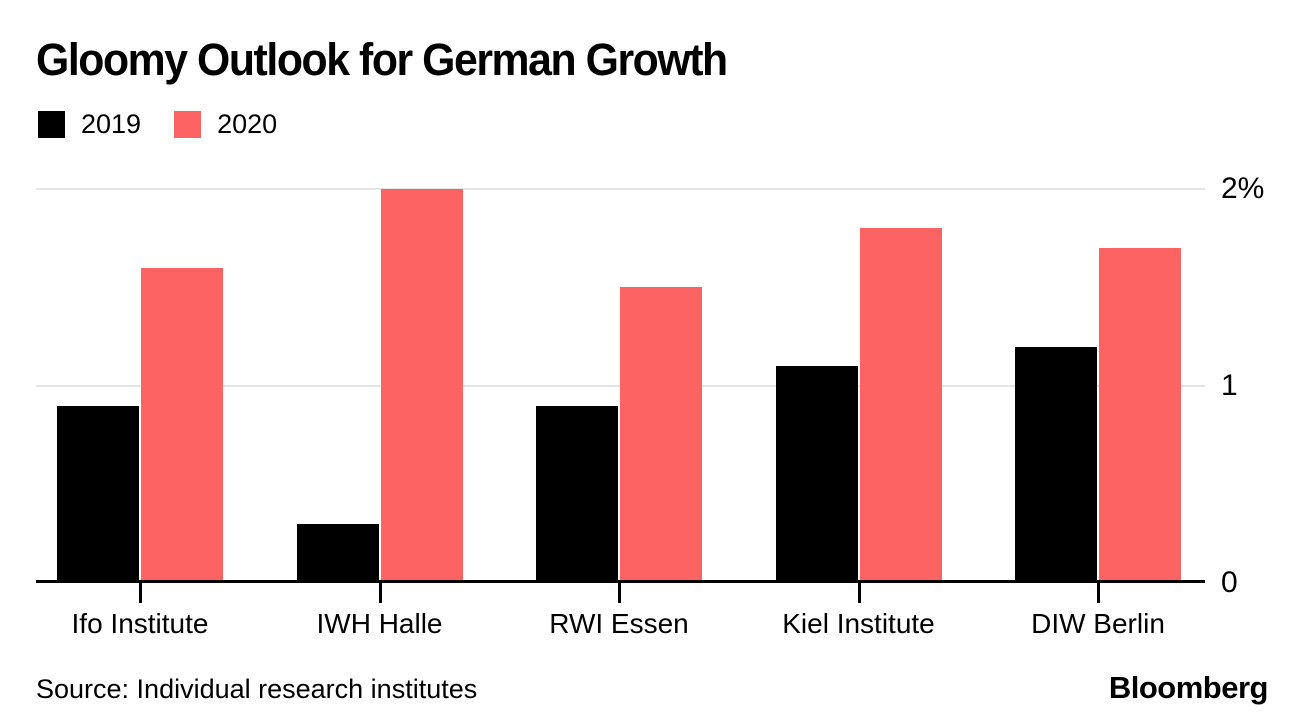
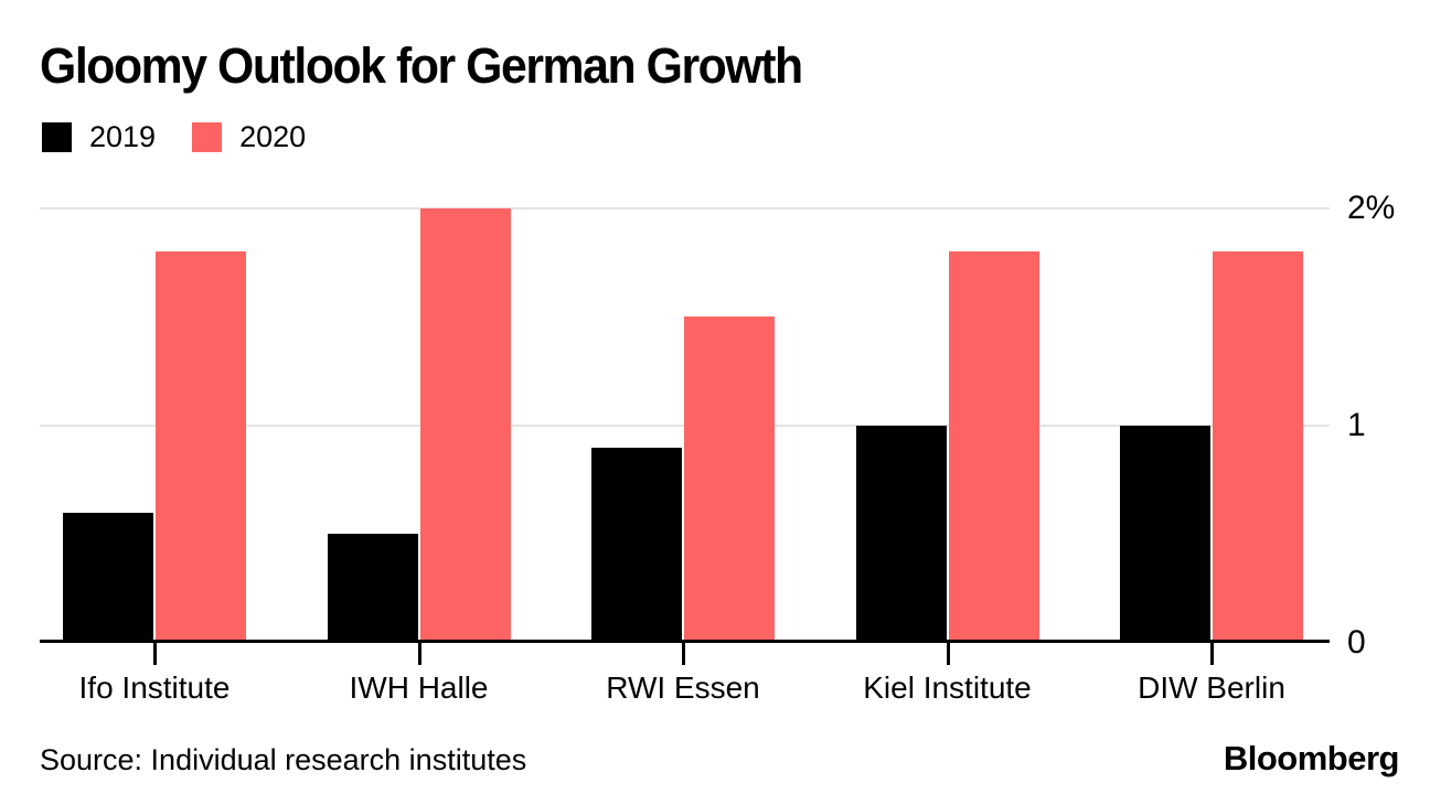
2019/Ifo Institute: 0.9% -> 0.6%
2020/Ifo Institute: 1.6% -> 1.8%
2019/IWH Halle: 0.3% -> 0.5%
2019/Kiel Institute: 1.1% -> 1.0%
2019/DIW Berlin: 1.2% -> 1.0%
2020/DIW Berlin: 1.7% -> 1.8%
